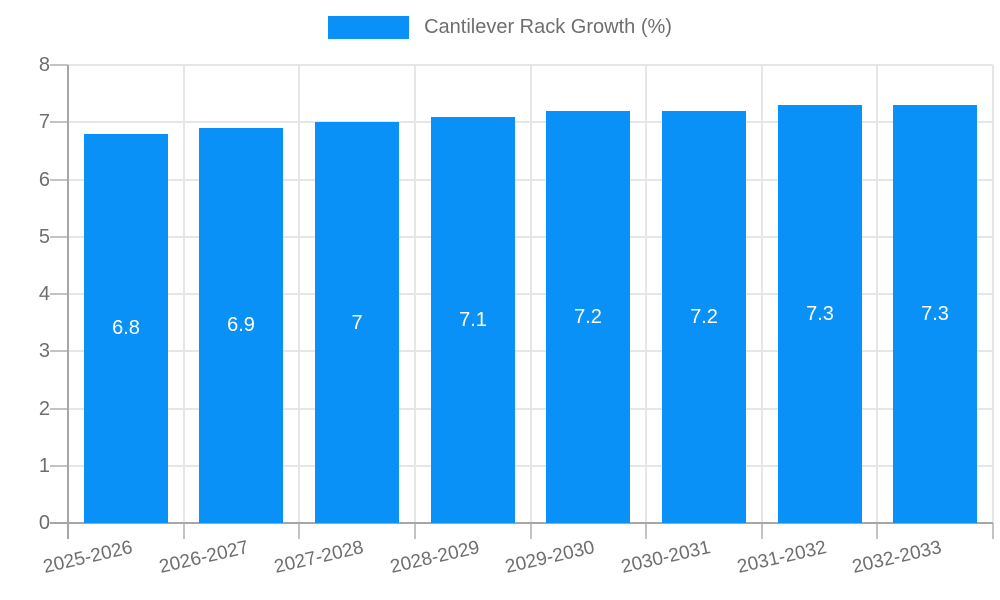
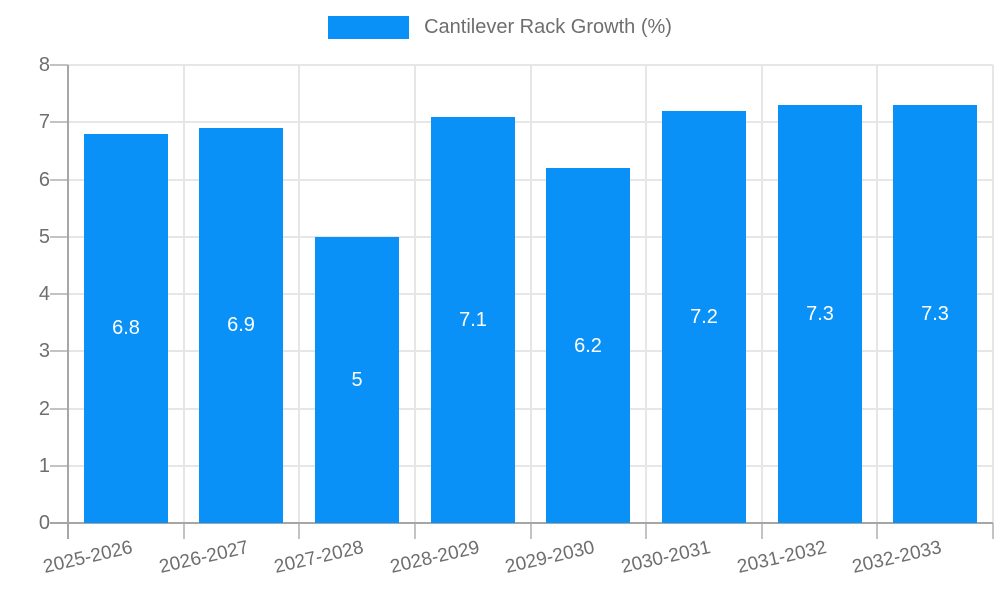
2027-2028: 7 -> 5
2029-2030: 7.2 -> 6.2
